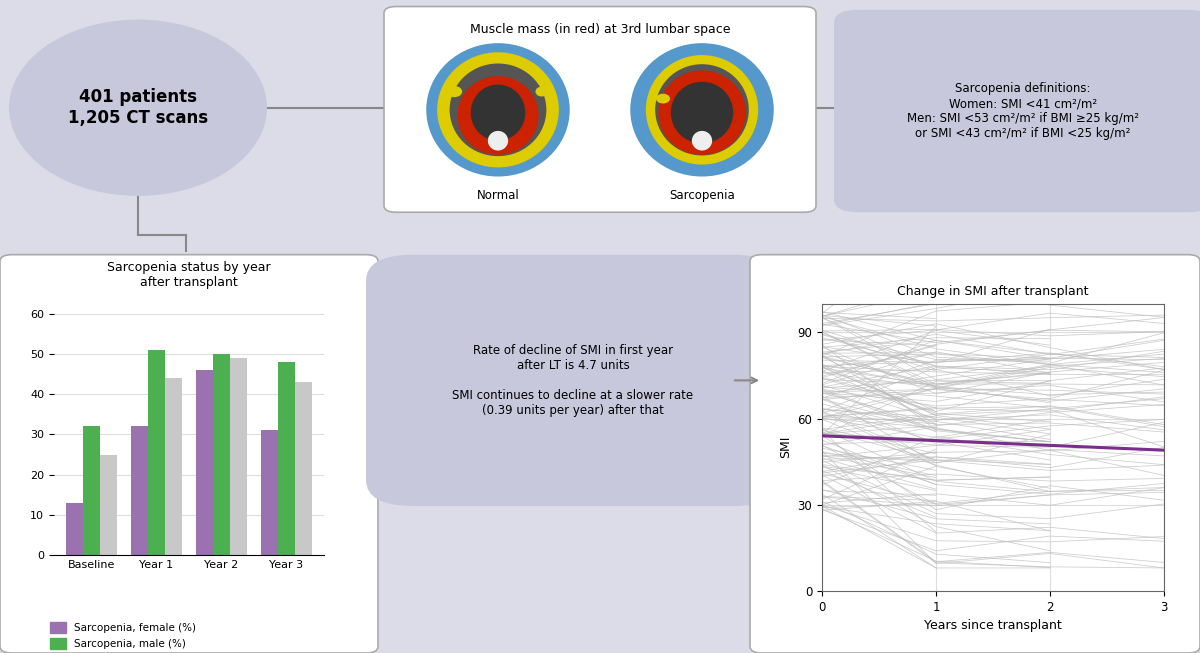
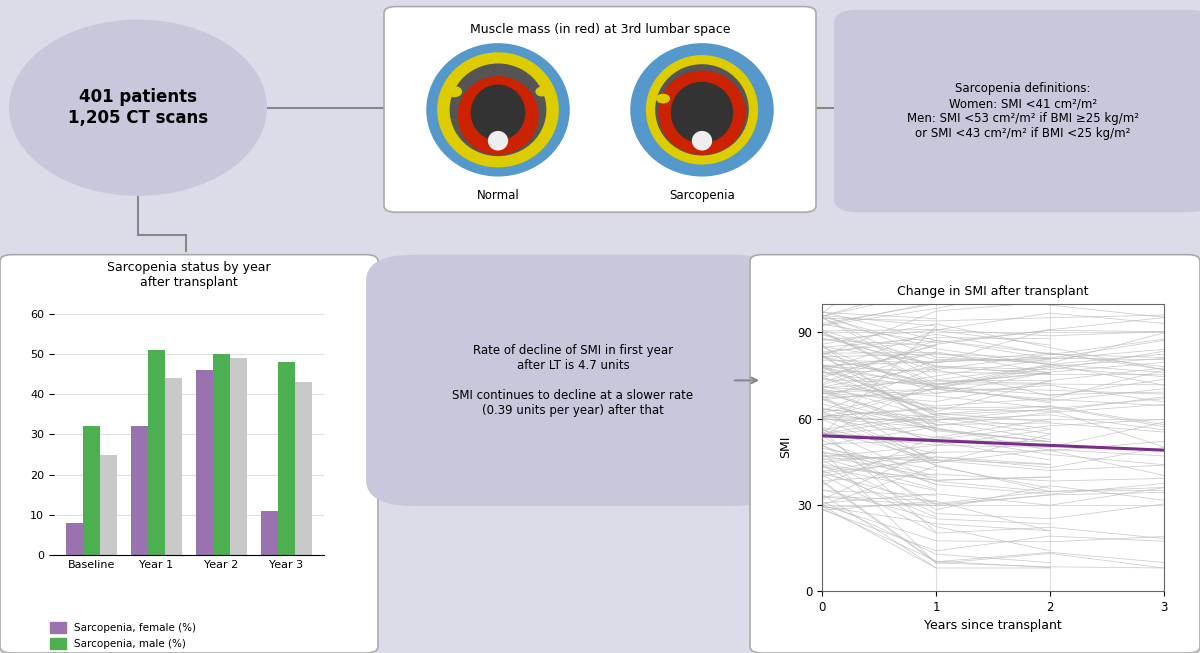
Sarcopenia status by year after transplant/Sarcopenia, female (%)/Baseline: 13 -> 8
Sarcopenia status by year after transplant/Sarcopenia, female (%)/Year 3: 31 -> 11
